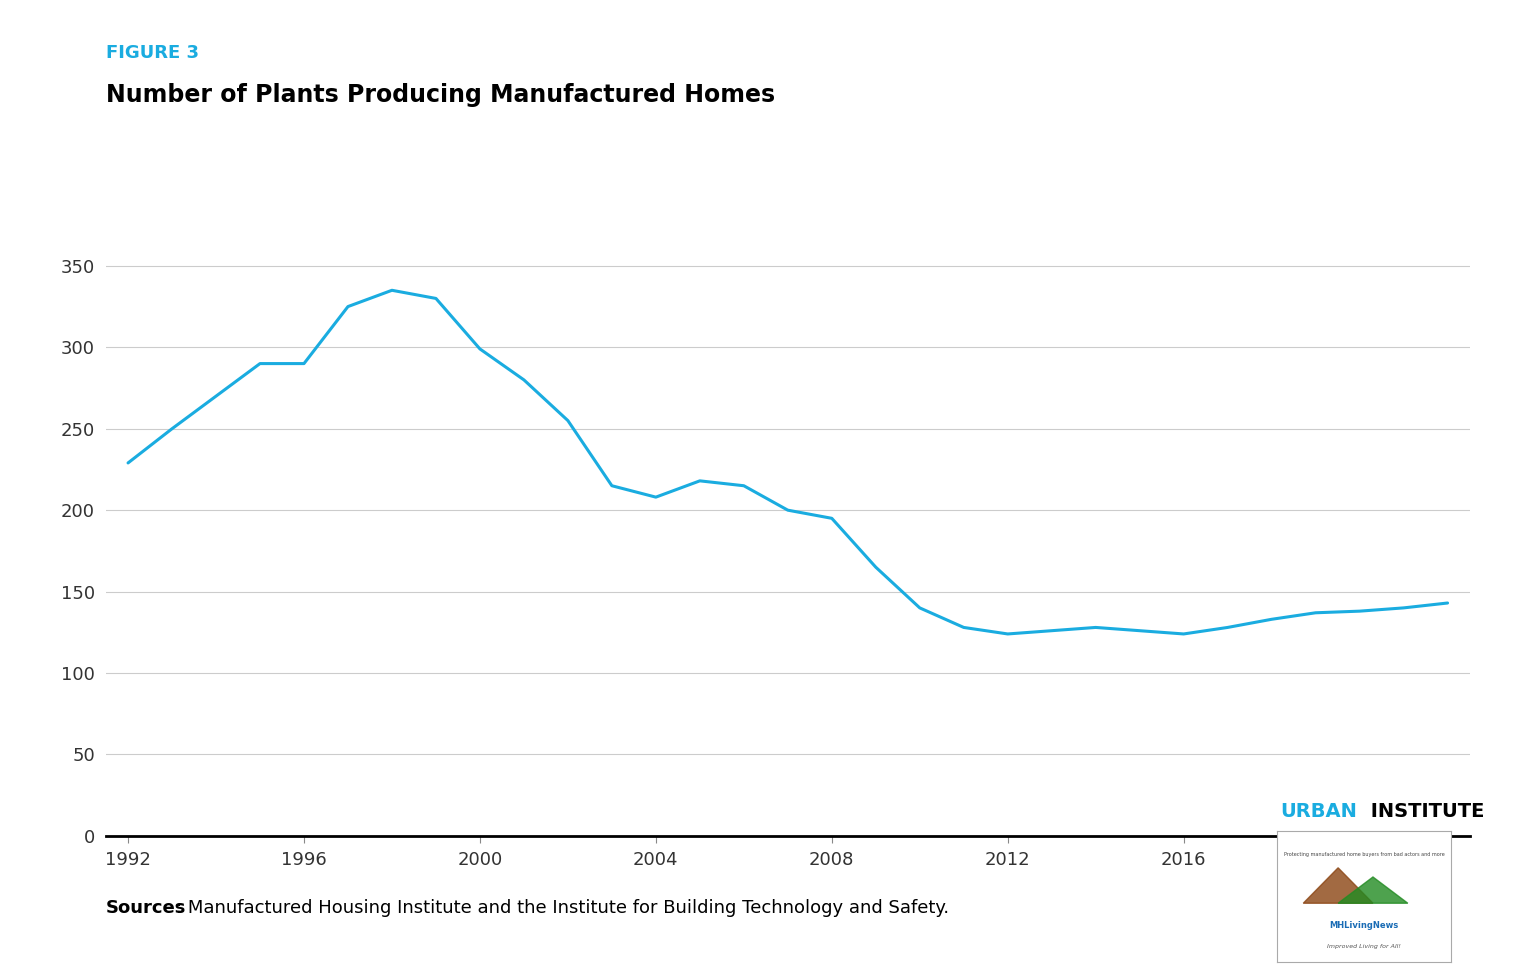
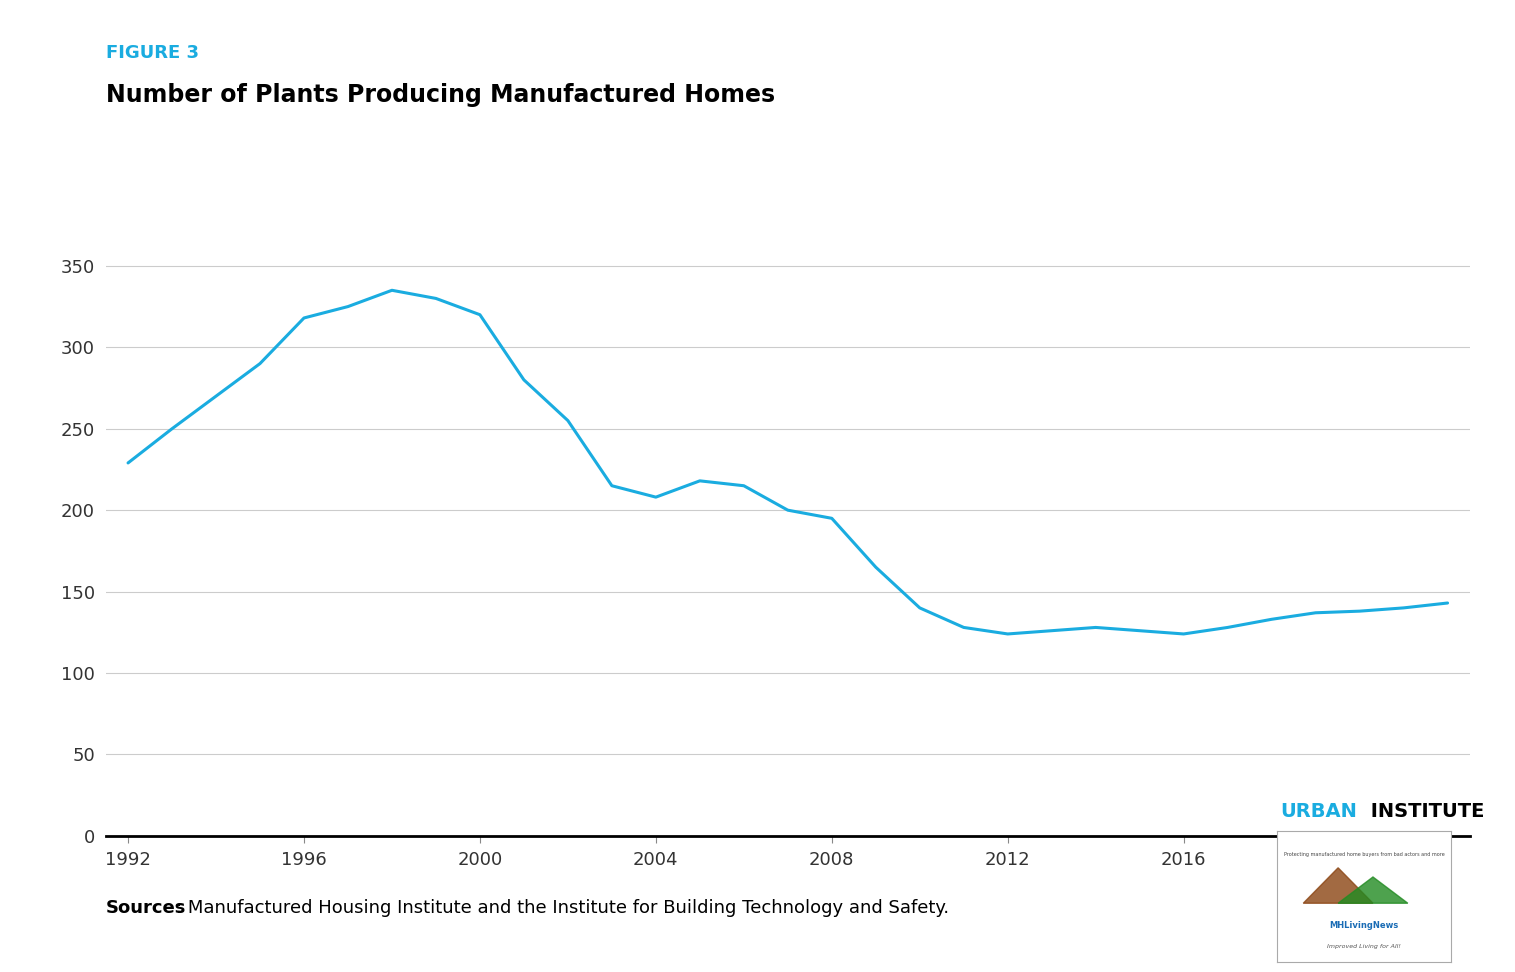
1996: 290 -> 318
2000: 299 -> 320
